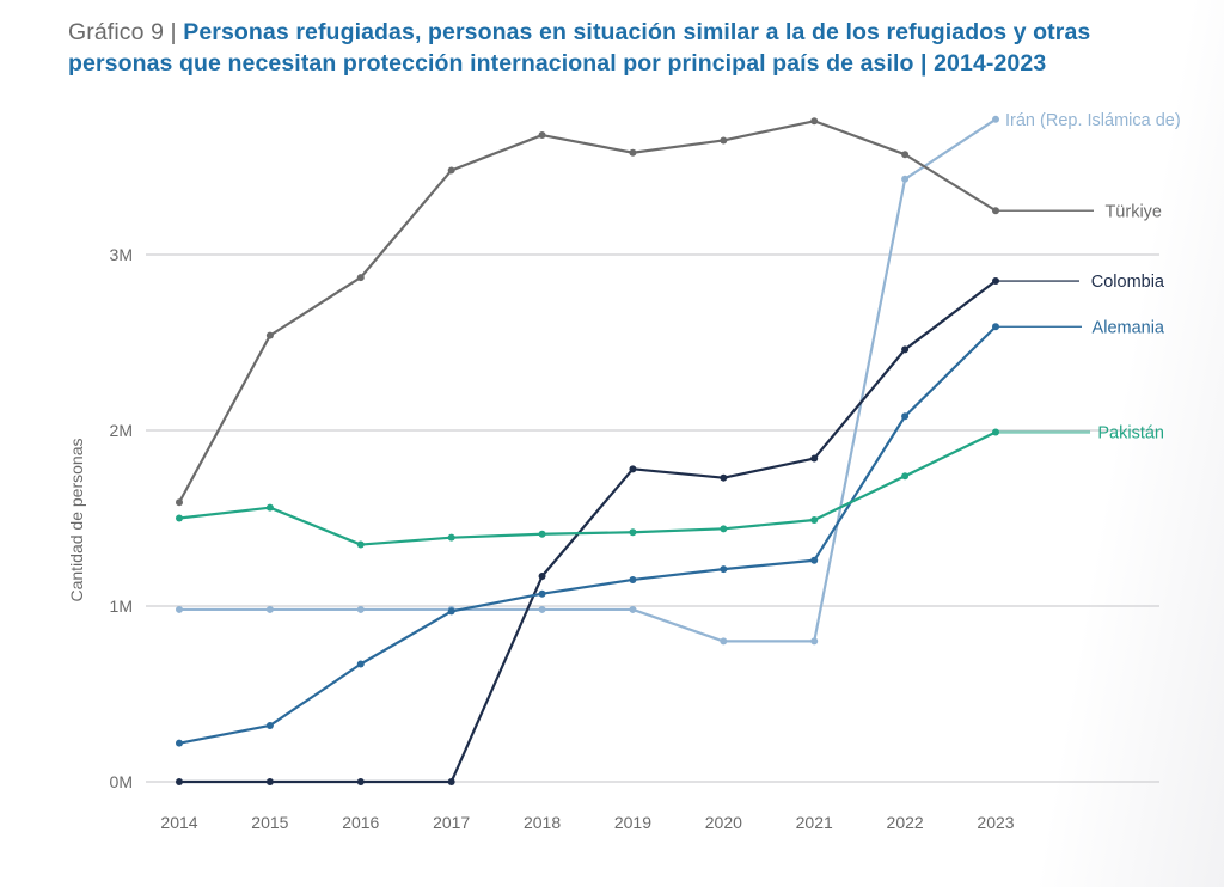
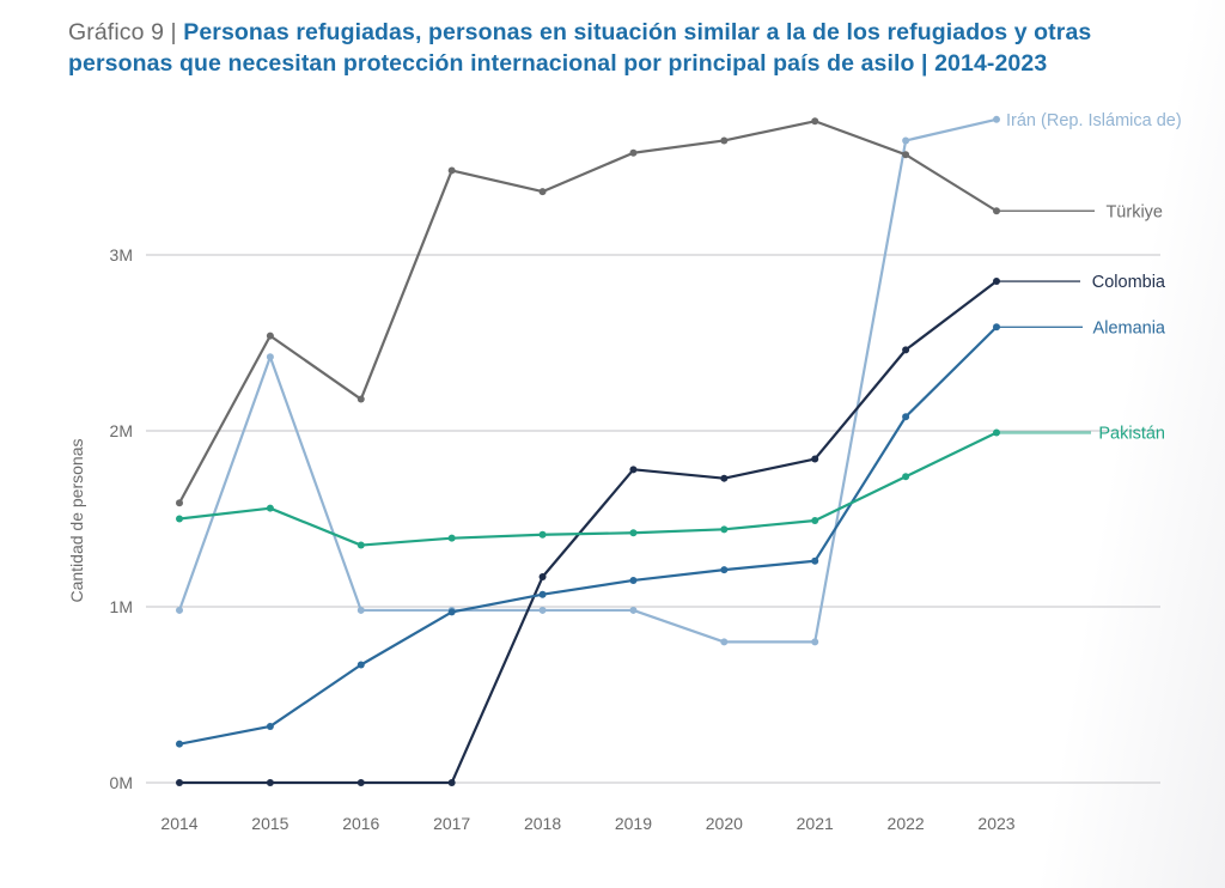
Irán (Rep. Islámica de)/2015: 0.98M -> 2.42M
Türkiye/2016: 2.87M -> 2.18M
Türkiye/2018: 3.68M -> 3.36M
Irán (Rep. Islámica de)/2022: 3.43M -> 3.65M
